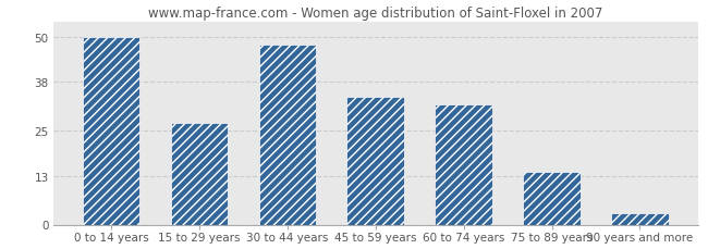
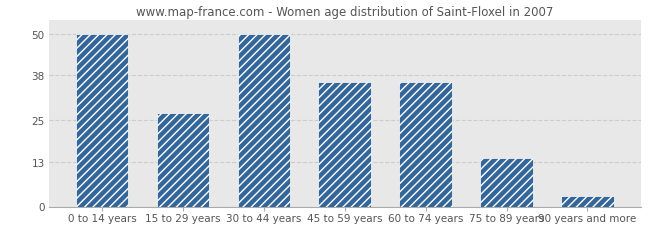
30 to 44 years: 48 -> 50
45 to 59 years: 34 -> 36
60 to 74 years: 32 -> 36
